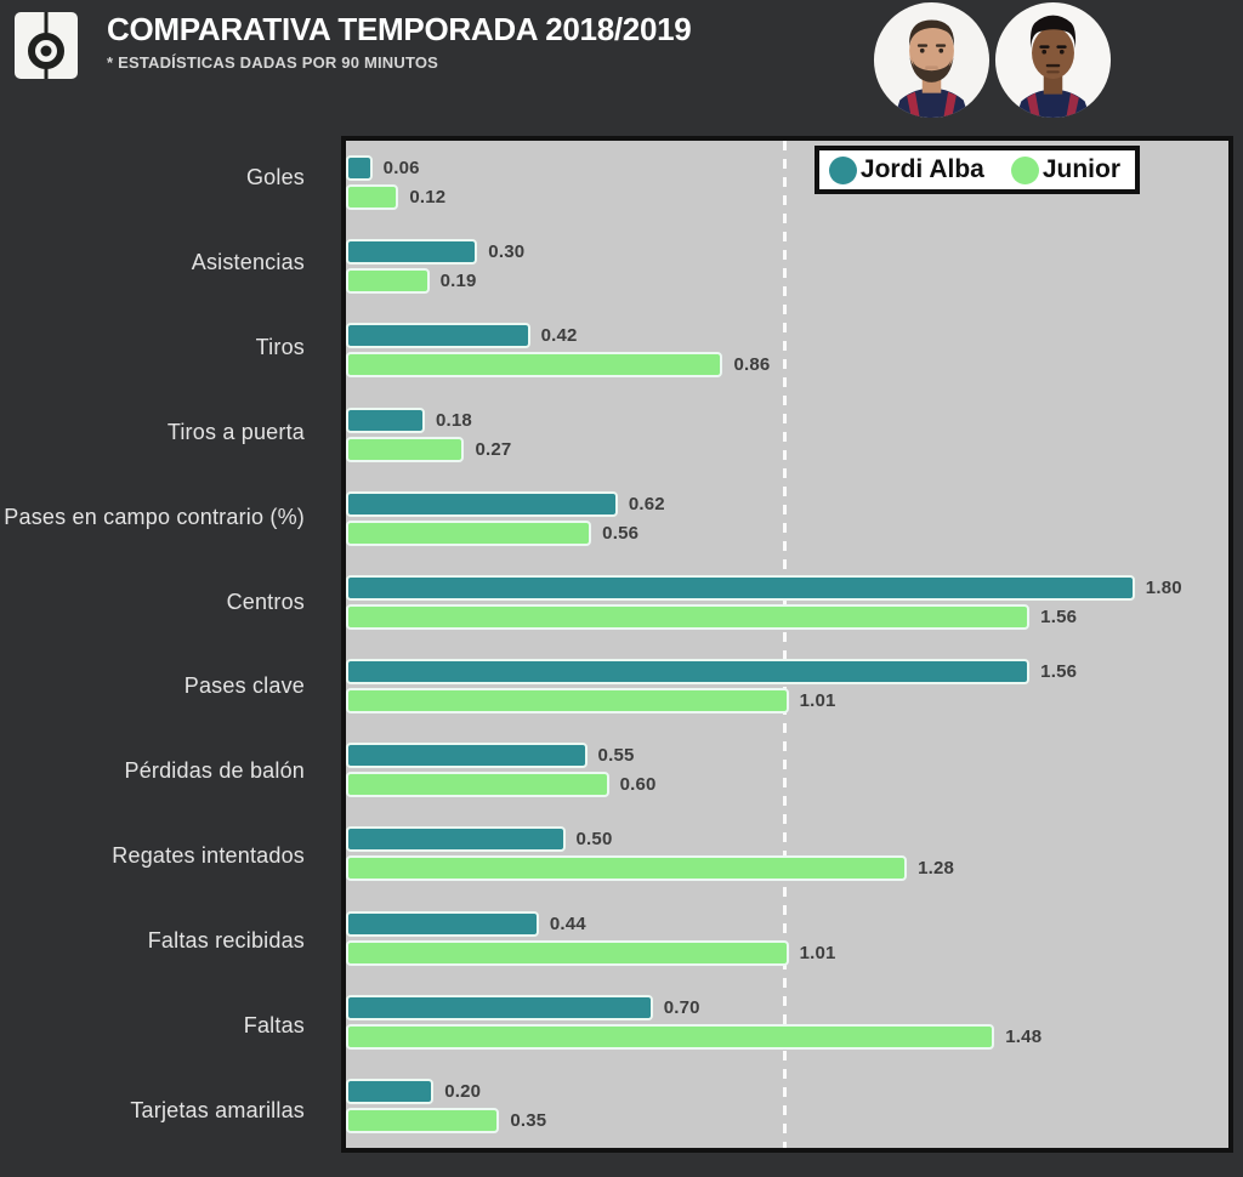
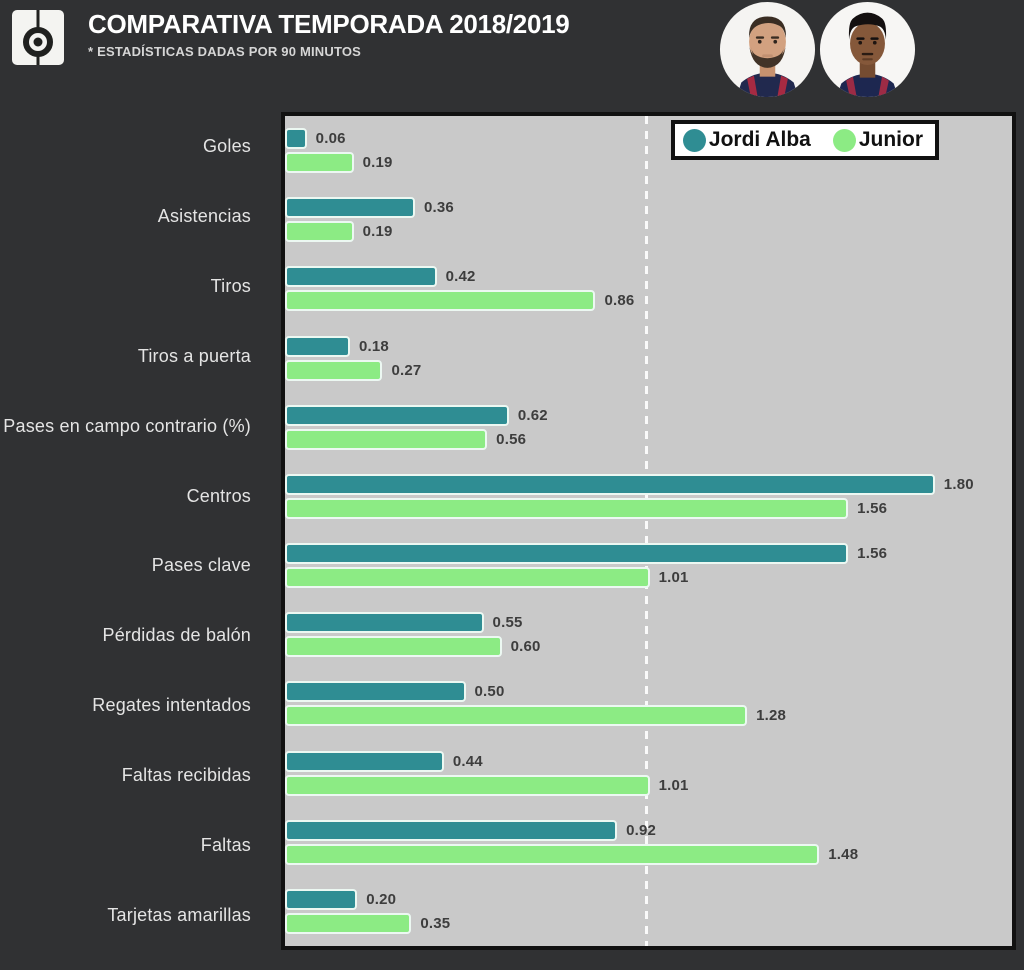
Junior/Goles: 0.12 -> 0.19
Jordi Alba/Asistencias: 0.30 -> 0.36
Jordi Alba/Faltas: 0.70 -> 0.92
